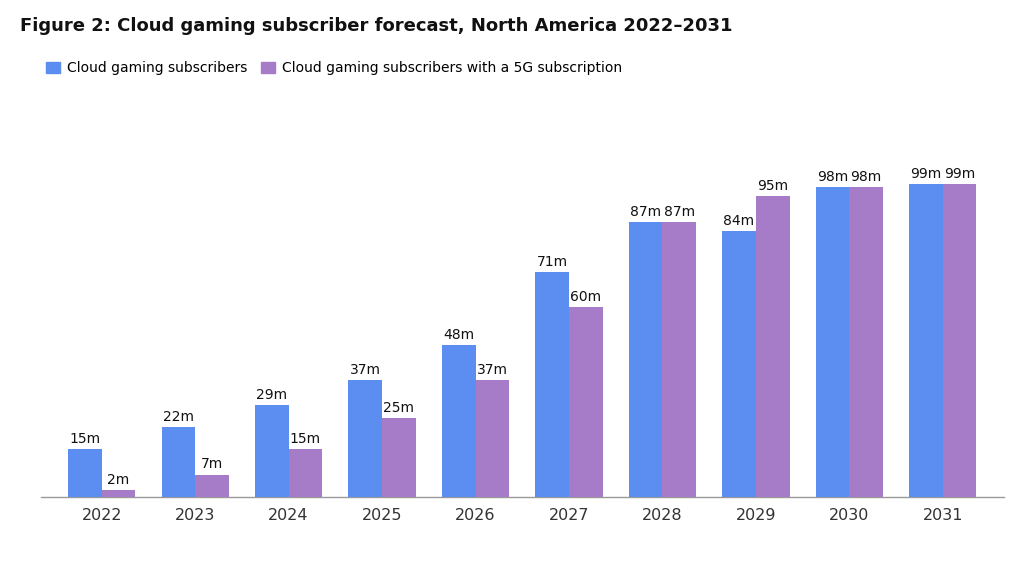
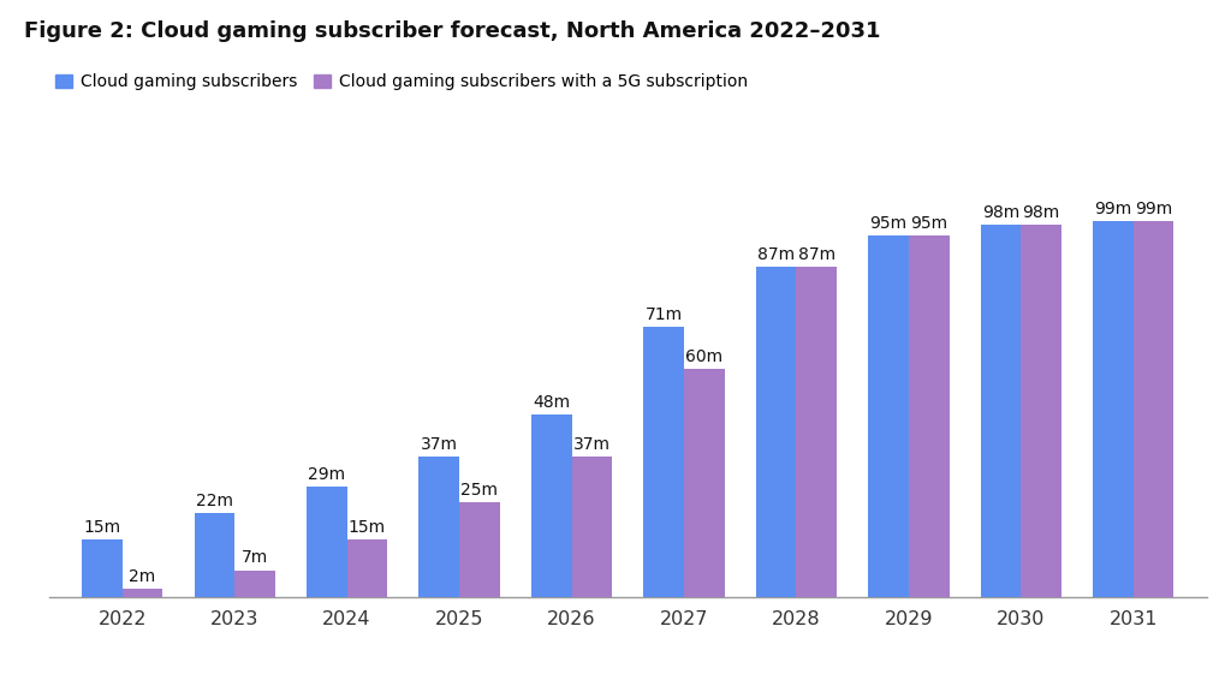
Cloud gaming subscribers/2029: 84m -> 95m
